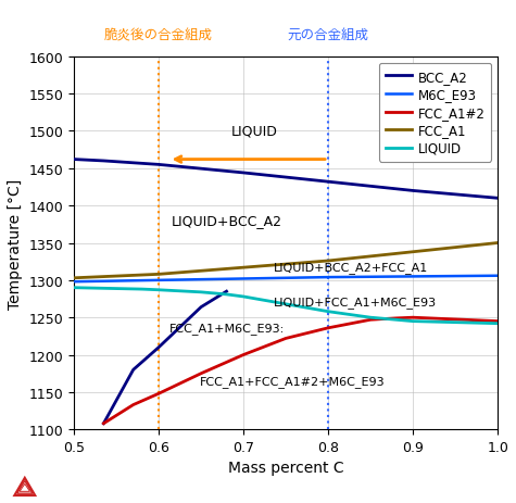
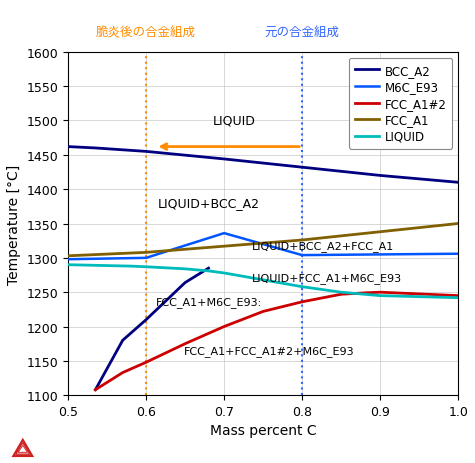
M6C_E93/0.7: 1302 -> 1336
